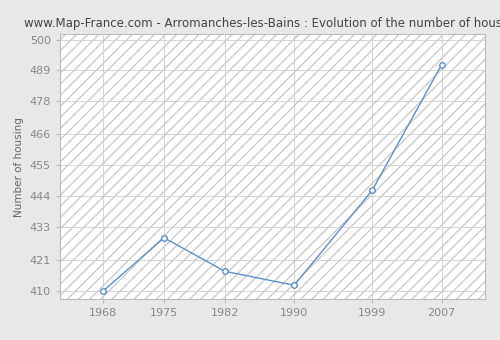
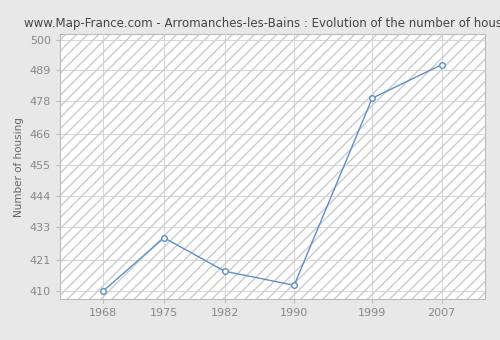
1999: 446 -> 479
